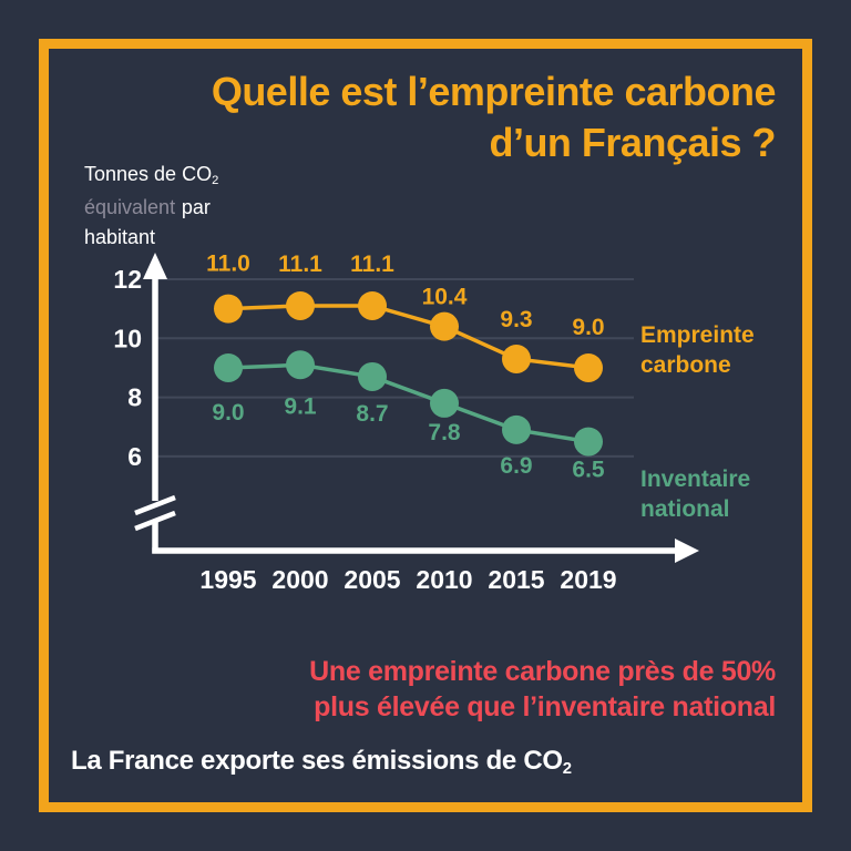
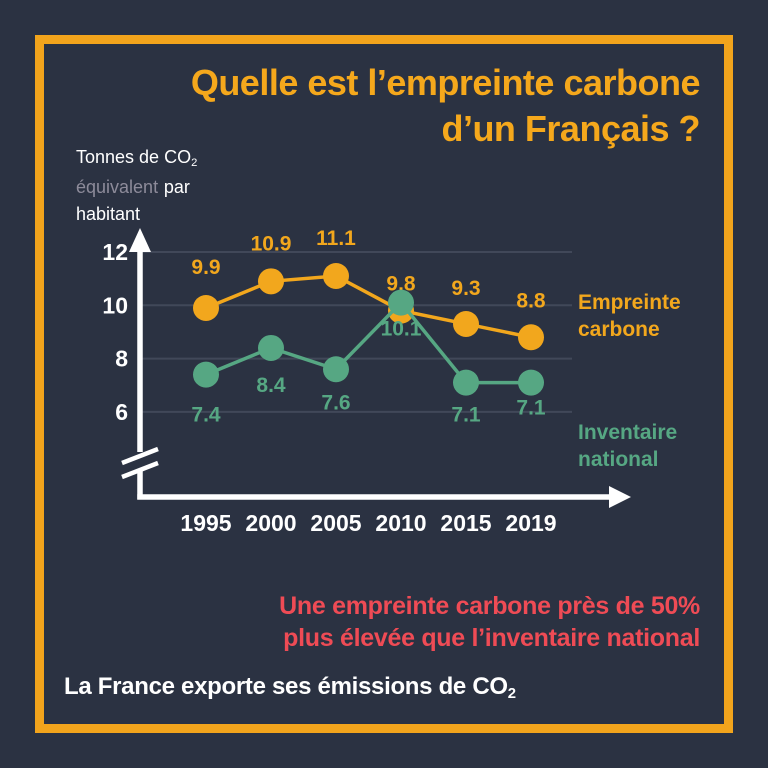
Empreinte carbone/1995: 11.0 -> 9.9
Inventaire national/1995: 9.0 -> 7.4
Empreinte carbone/2000: 11.1 -> 10.9
Inventaire national/2000: 9.1 -> 8.4
Inventaire national/2005: 8.7 -> 7.6
Empreinte carbone/2010: 10.4 -> 9.8
Inventaire national/2010: 7.8 -> 10.1
Inventaire national/2015: 6.9 -> 7.1
Empreinte carbone/2019: 9.0 -> 8.8
Inventaire national/2019: 6.5 -> 7.1
